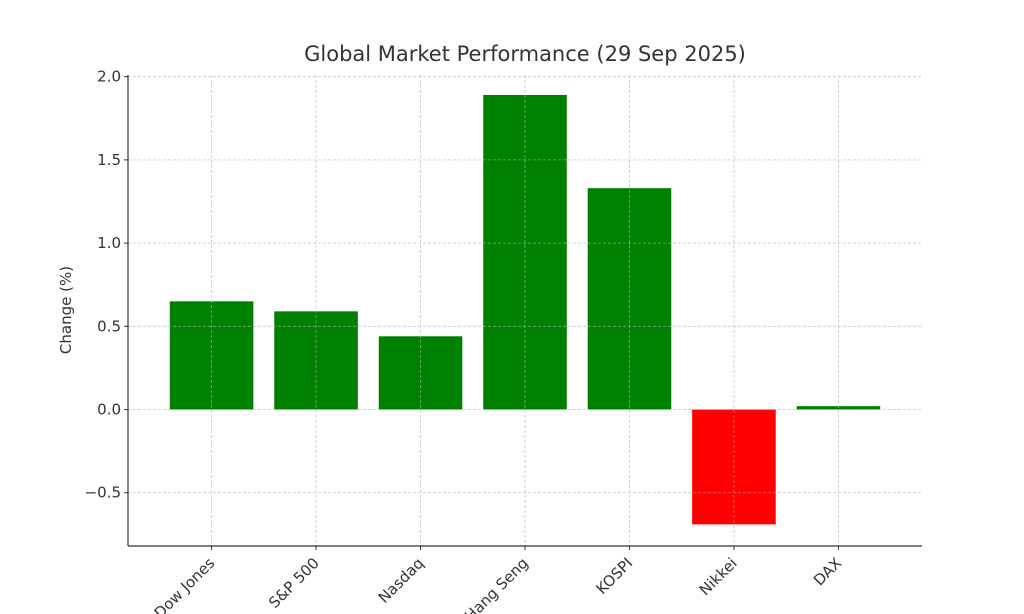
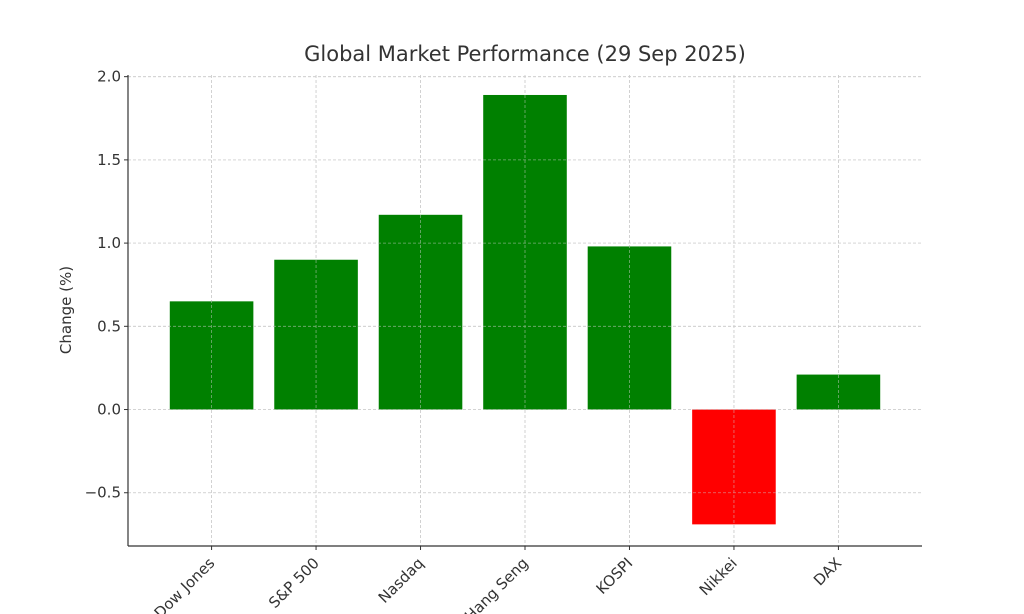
S&P 500: 0.59 -> 0.90
Nasdaq: 0.44 -> 1.17
KOSPI: 1.33 -> 0.98
DAX: 0.02 -> 0.21
